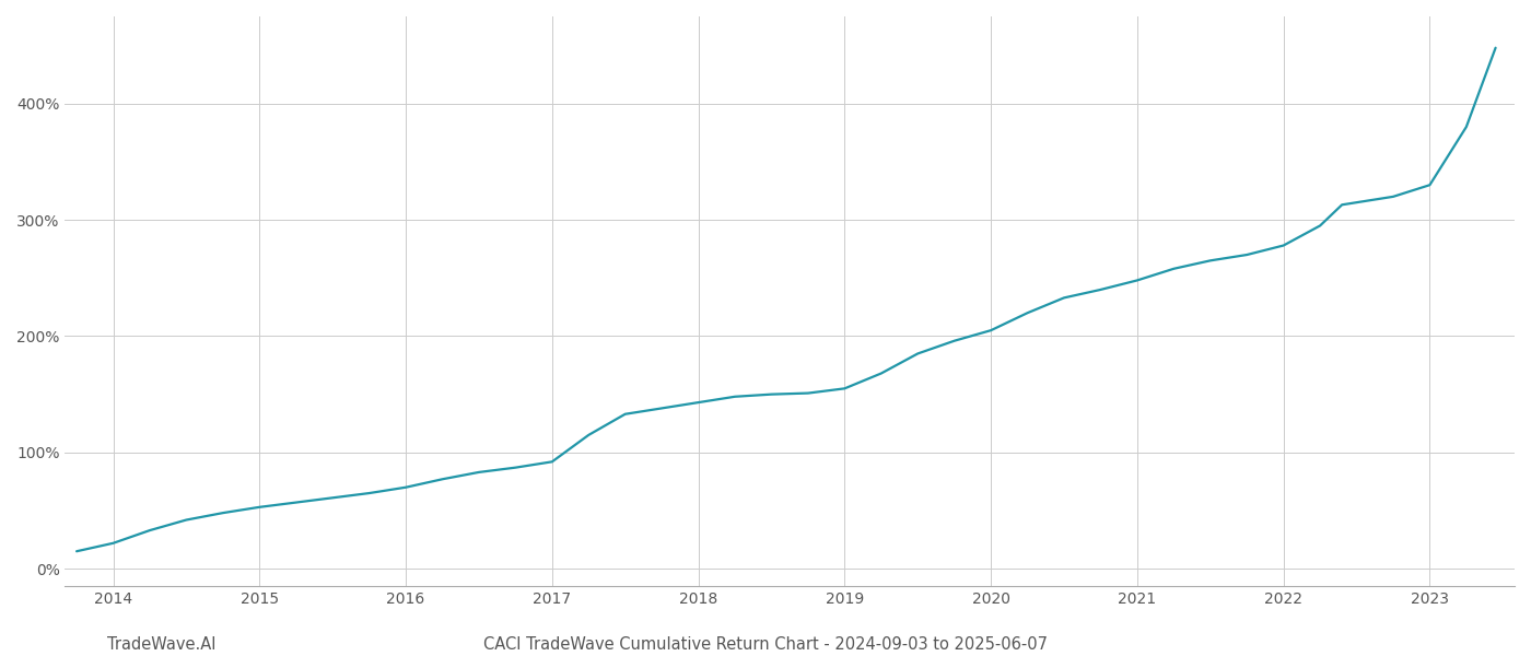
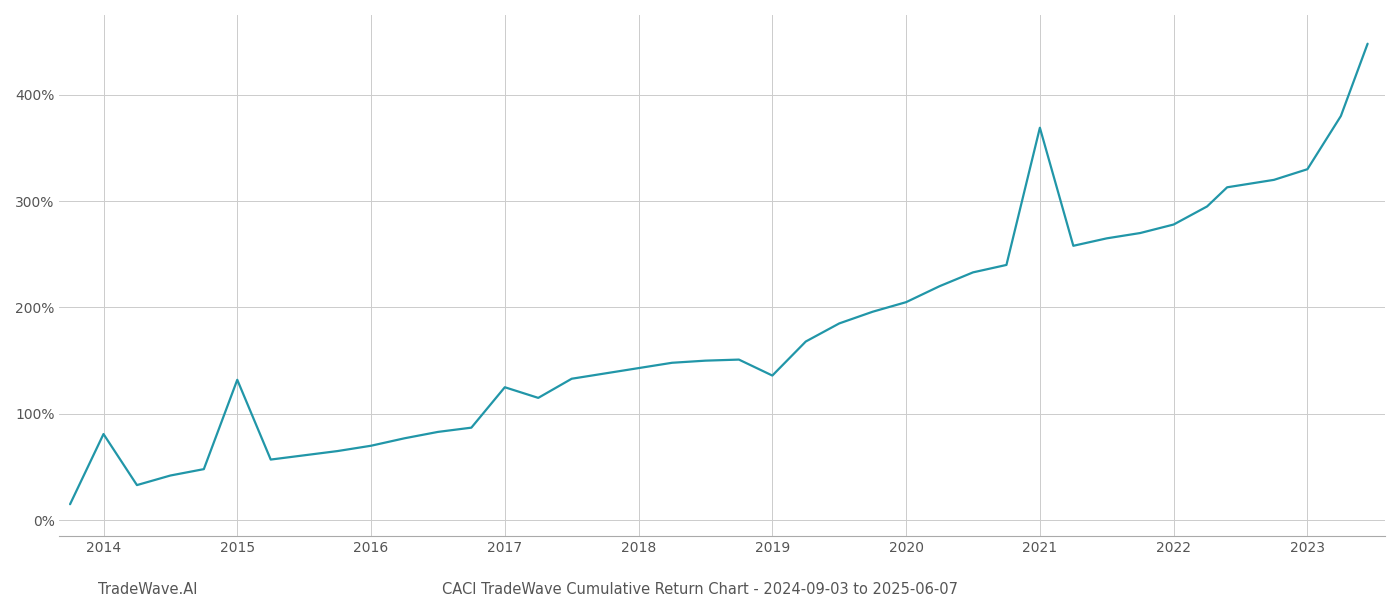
2014: 22% -> 81%
2015: 53% -> 132%
2017: 92% -> 125%
2019: 155% -> 136%
2021: 248% -> 369%
